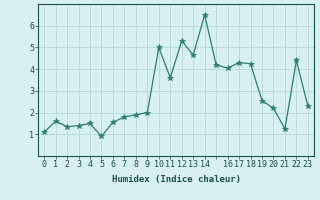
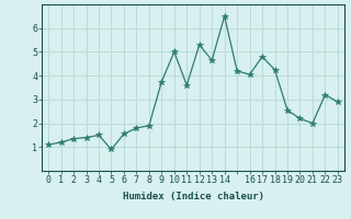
1: 1.60 -> 1.20
9: 2.00 -> 3.75
17: 4.30 -> 4.80
21: 1.25 -> 2.00
22: 4.40 -> 3.20
23: 2.30 -> 2.90
